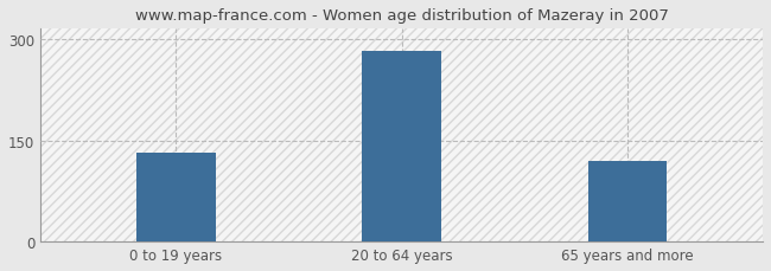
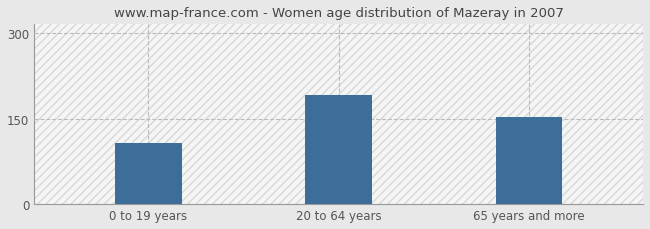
0 to 19 years: 132 -> 108
20 to 64 years: 283 -> 192
65 years and more: 120 -> 152
